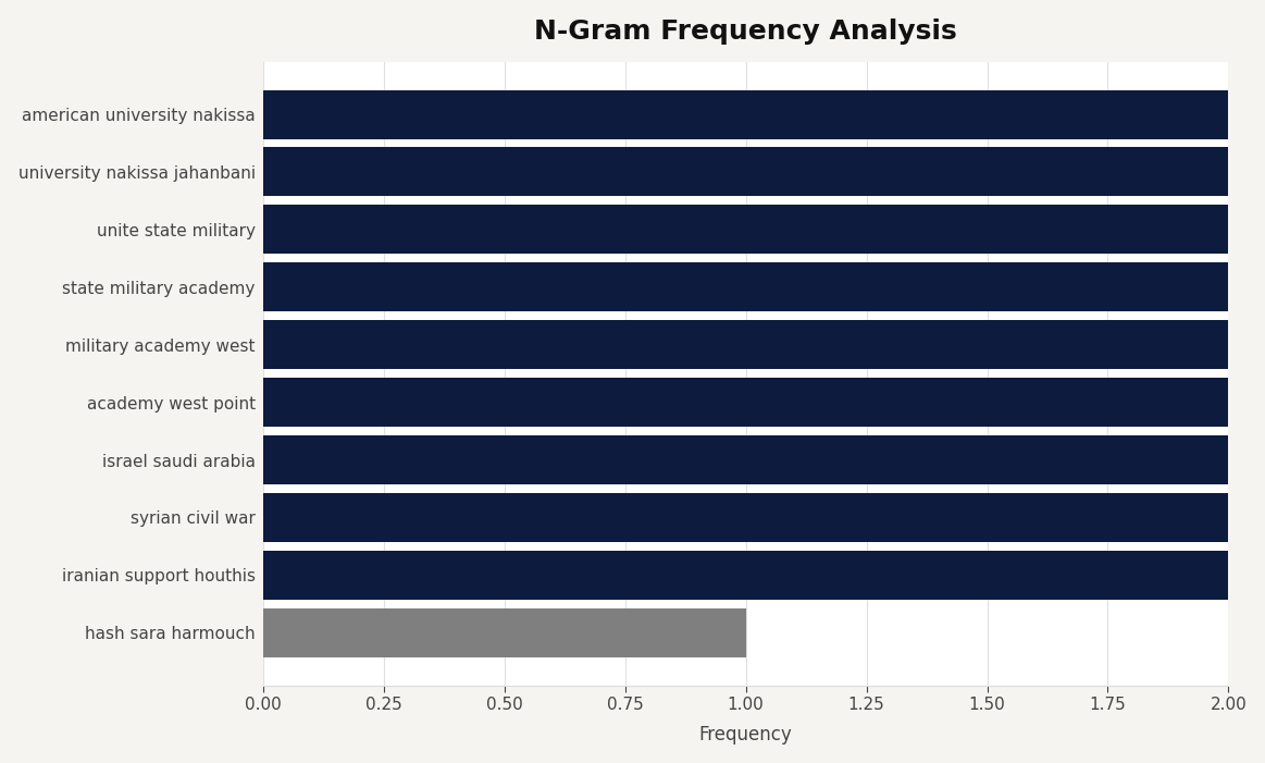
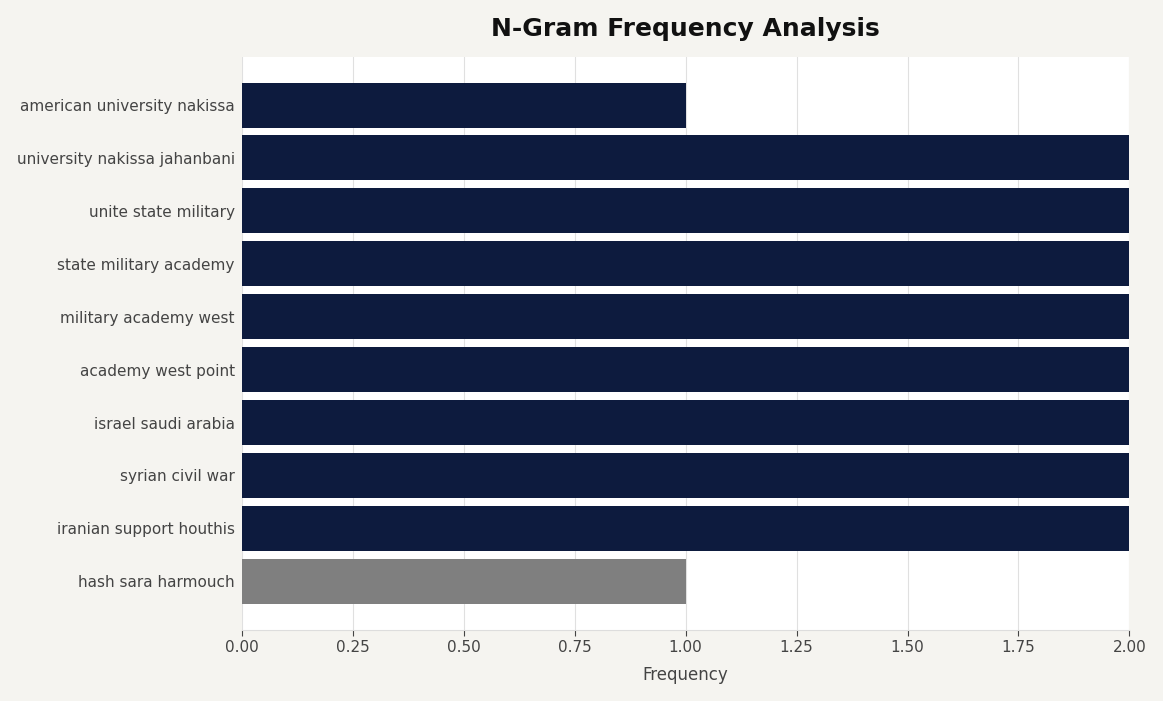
american university nakissa: 2 -> 1
